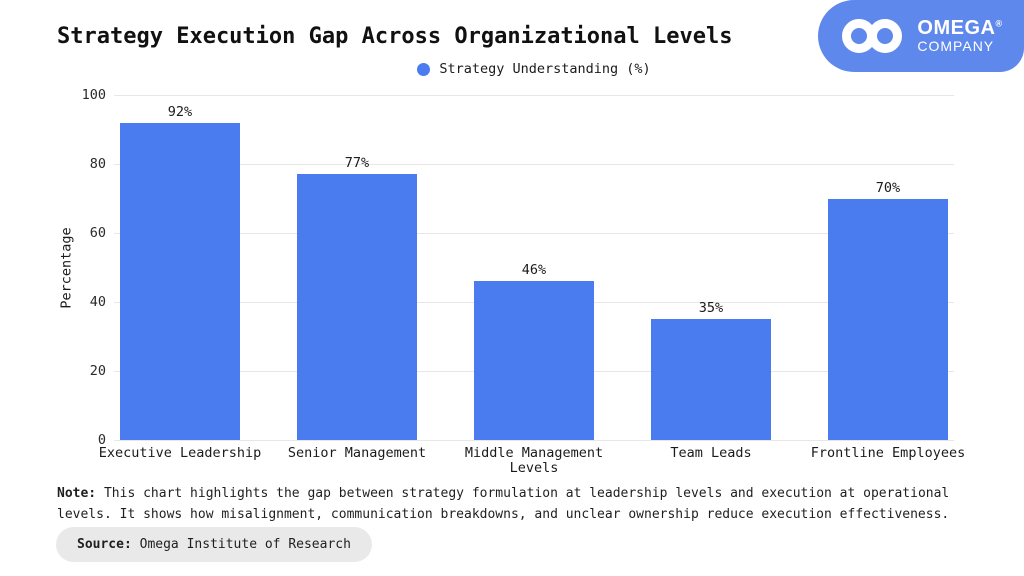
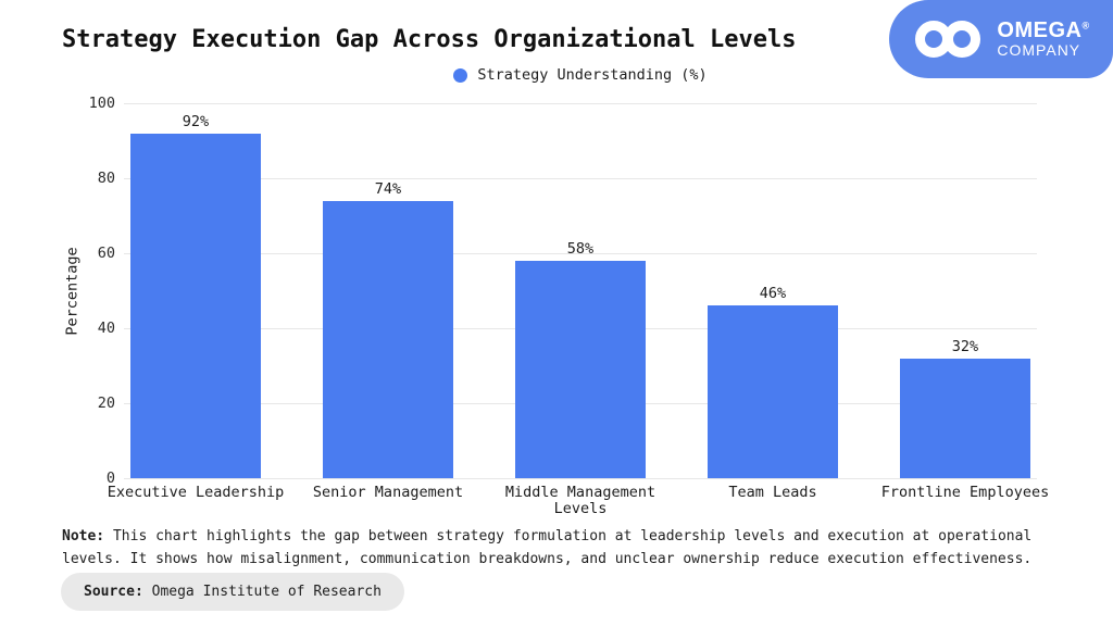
Senior Management: 77% -> 74%
Middle Management: 46% -> 58%
Team Leads: 35% -> 46%
Frontline Employees: 70% -> 32%
